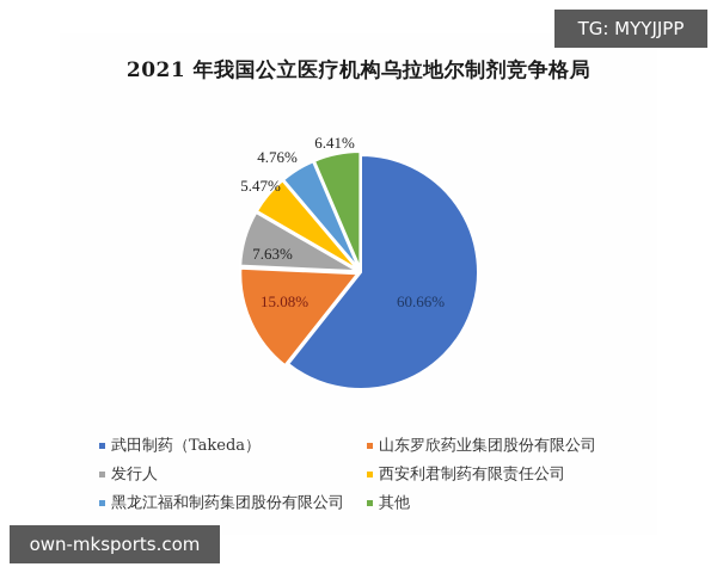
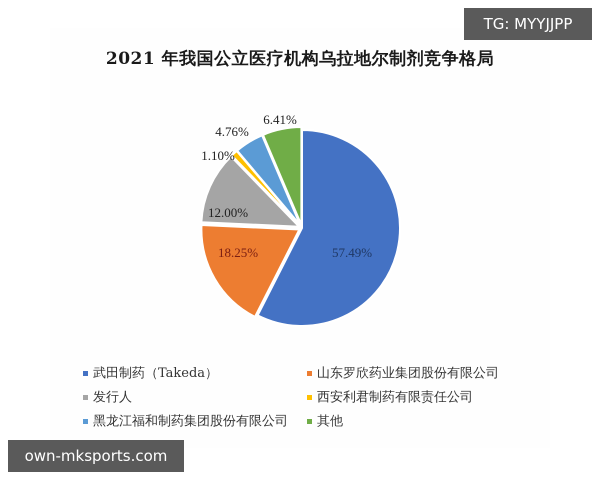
武田制药（Takeda）: 60.66% -> 57.49%
山东罗欣药业集团股份有限公司: 15.08% -> 18.25%
发行人: 7.63% -> 12.00%
西安利君制药有限责任公司: 5.47% -> 1.10%
